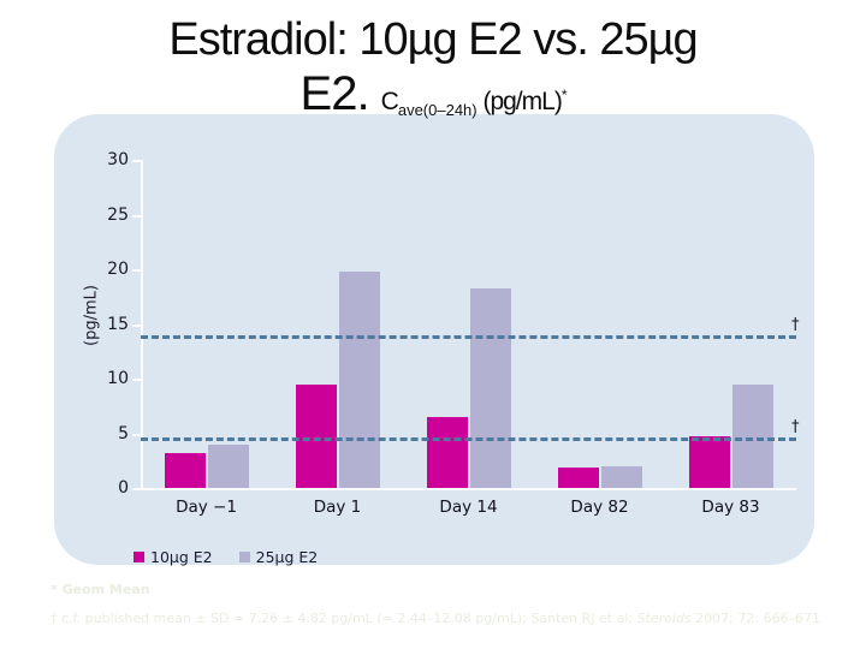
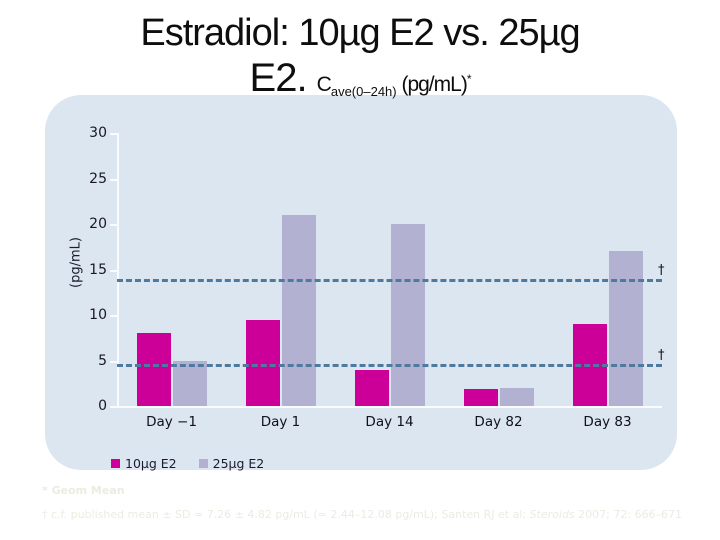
10µg E2/Day −1: 3 -> 8
25µg E2/Day −1: 4 -> 5
25µg E2/Day 1: 20 -> 21
10µg E2/Day 14: 6 -> 4
25µg E2/Day 14: 18 -> 20
10µg E2/Day 83: 5 -> 9
25µg E2/Day 83: 9 -> 17
